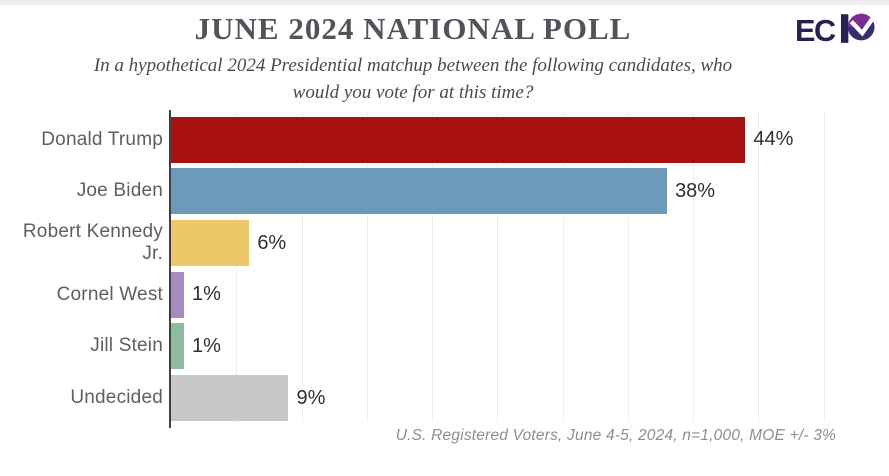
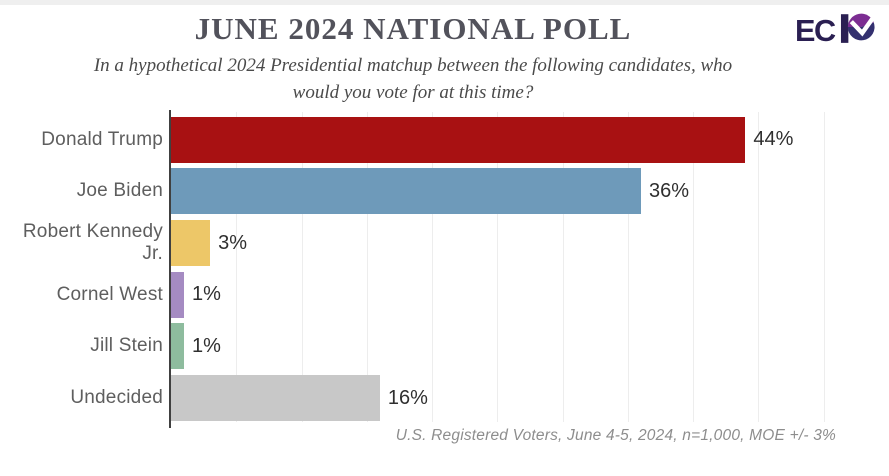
Joe Biden: 38% -> 36%
Robert Kennedy Jr.: 6% -> 3%
Undecided: 9% -> 16%
